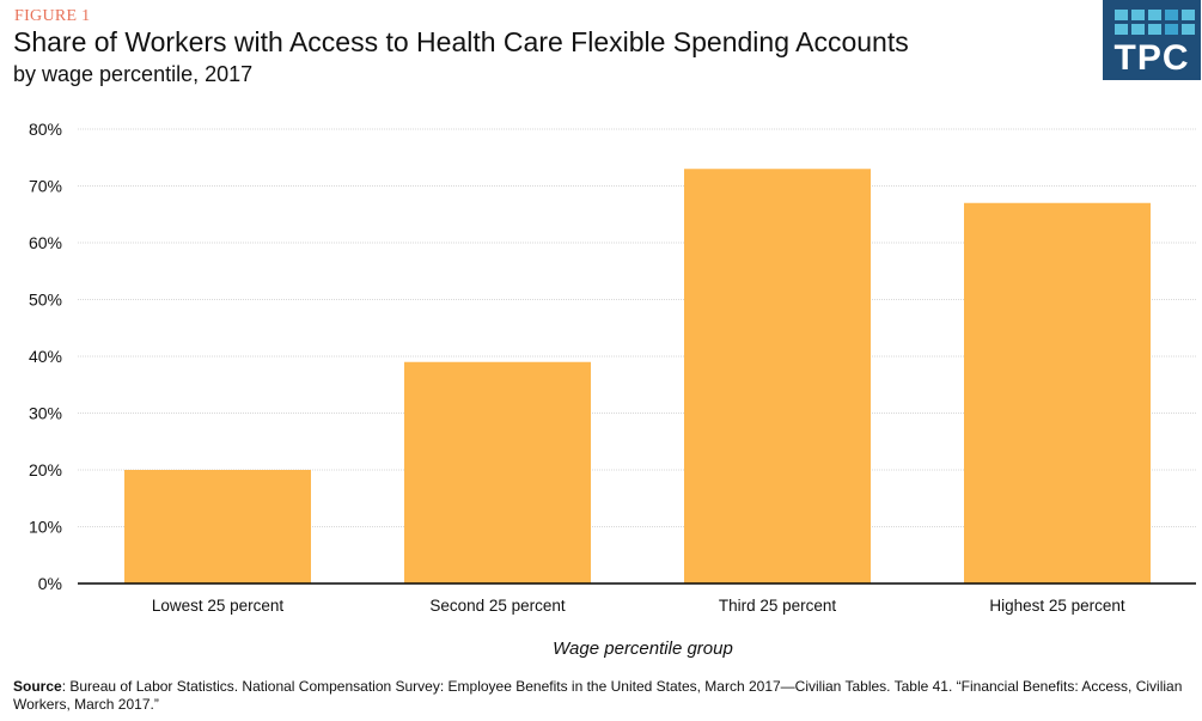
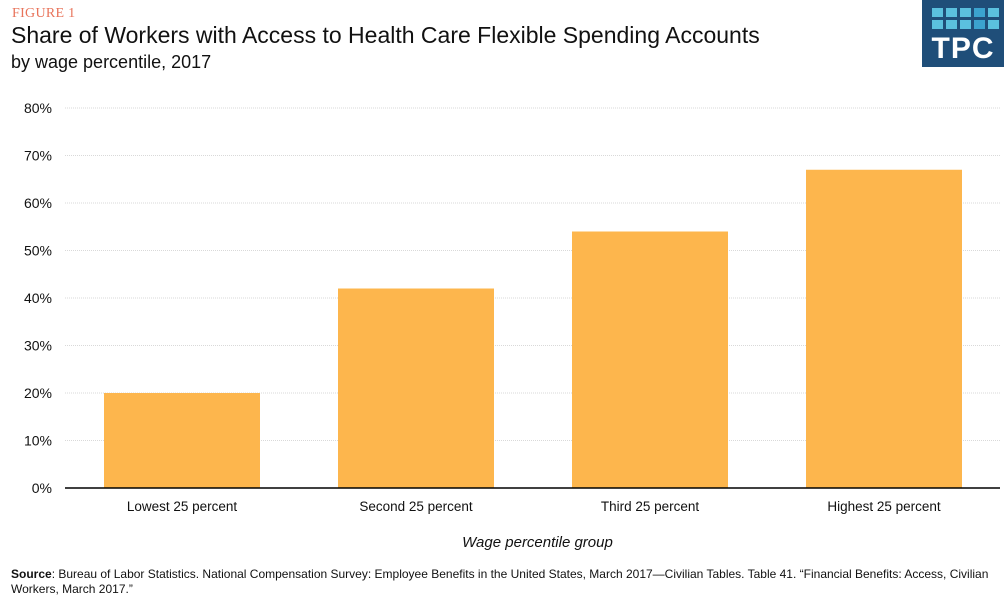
Second 25 percent: 39% -> 42%
Third 25 percent: 73% -> 54%
